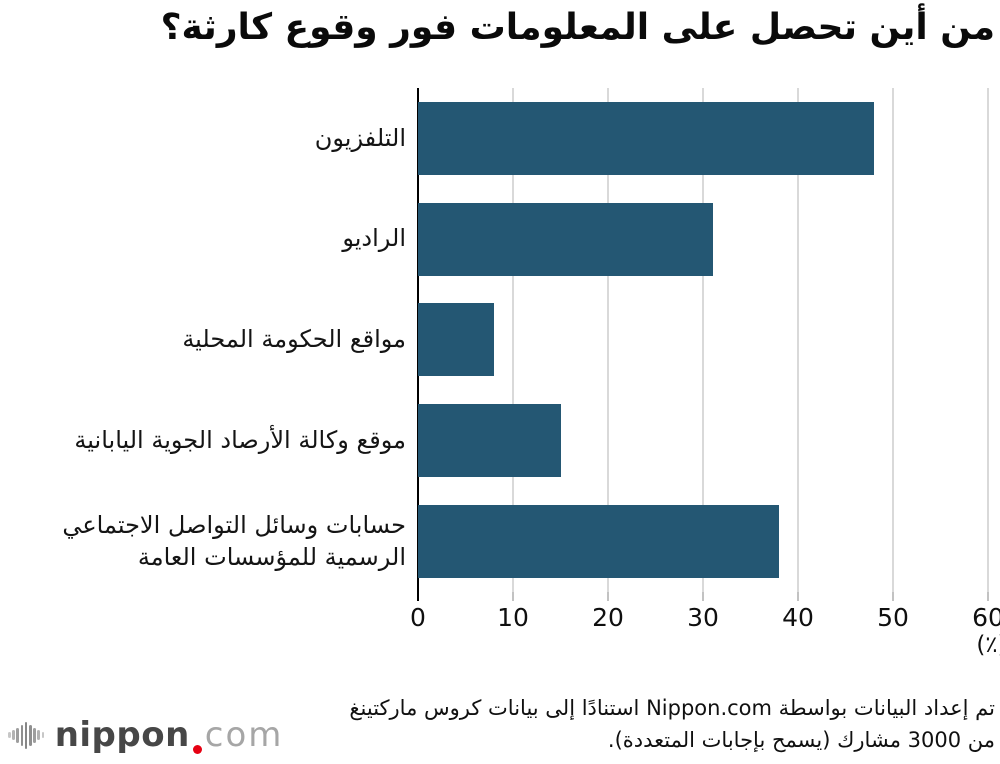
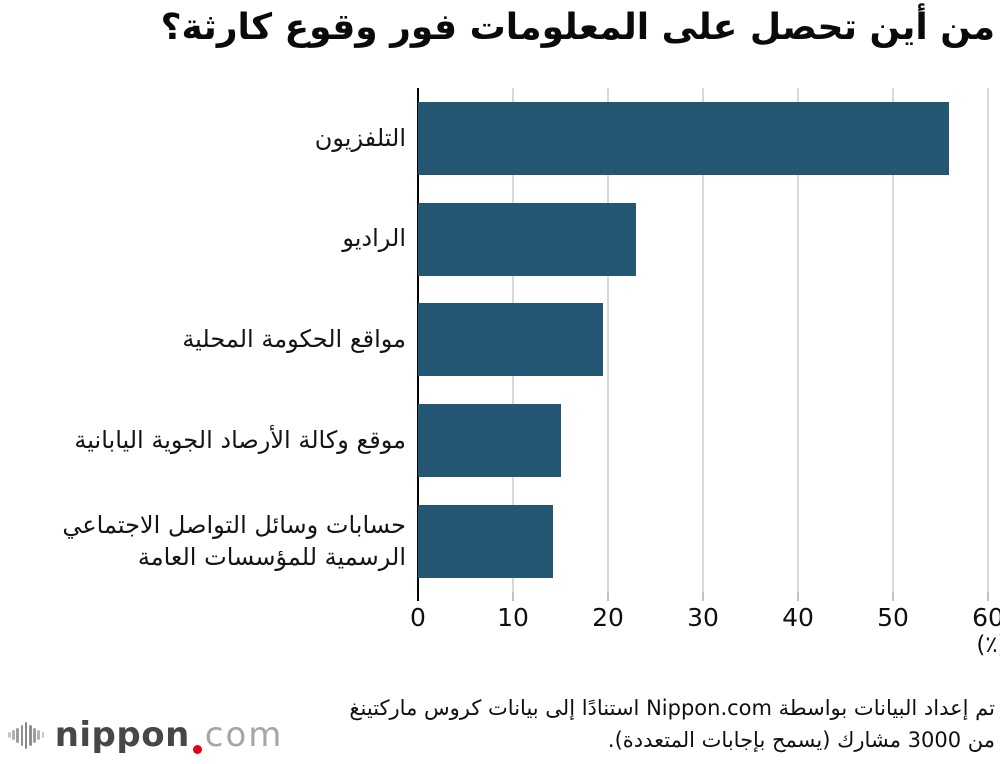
التلفزيون: 48 -> 56
الراديو: 31 -> 23
مواقع الحكومة المحلية: 8 -> 20
حسابات وسائل التواصل الاجتماعي الرسمية للمؤسسات العامة: 38 -> 14
